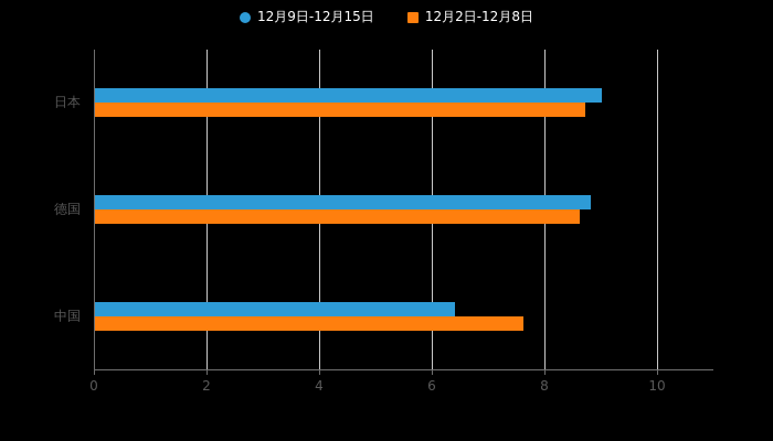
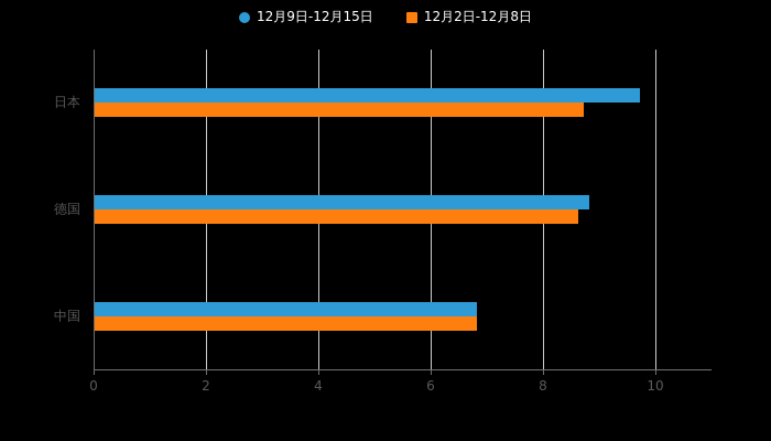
12月9日-12月15日/日本: 9.0 -> 9.7
12月9日-12月15日/中国: 6.4 -> 6.8
12月2日-12月8日/中国: 7.6 -> 6.8
